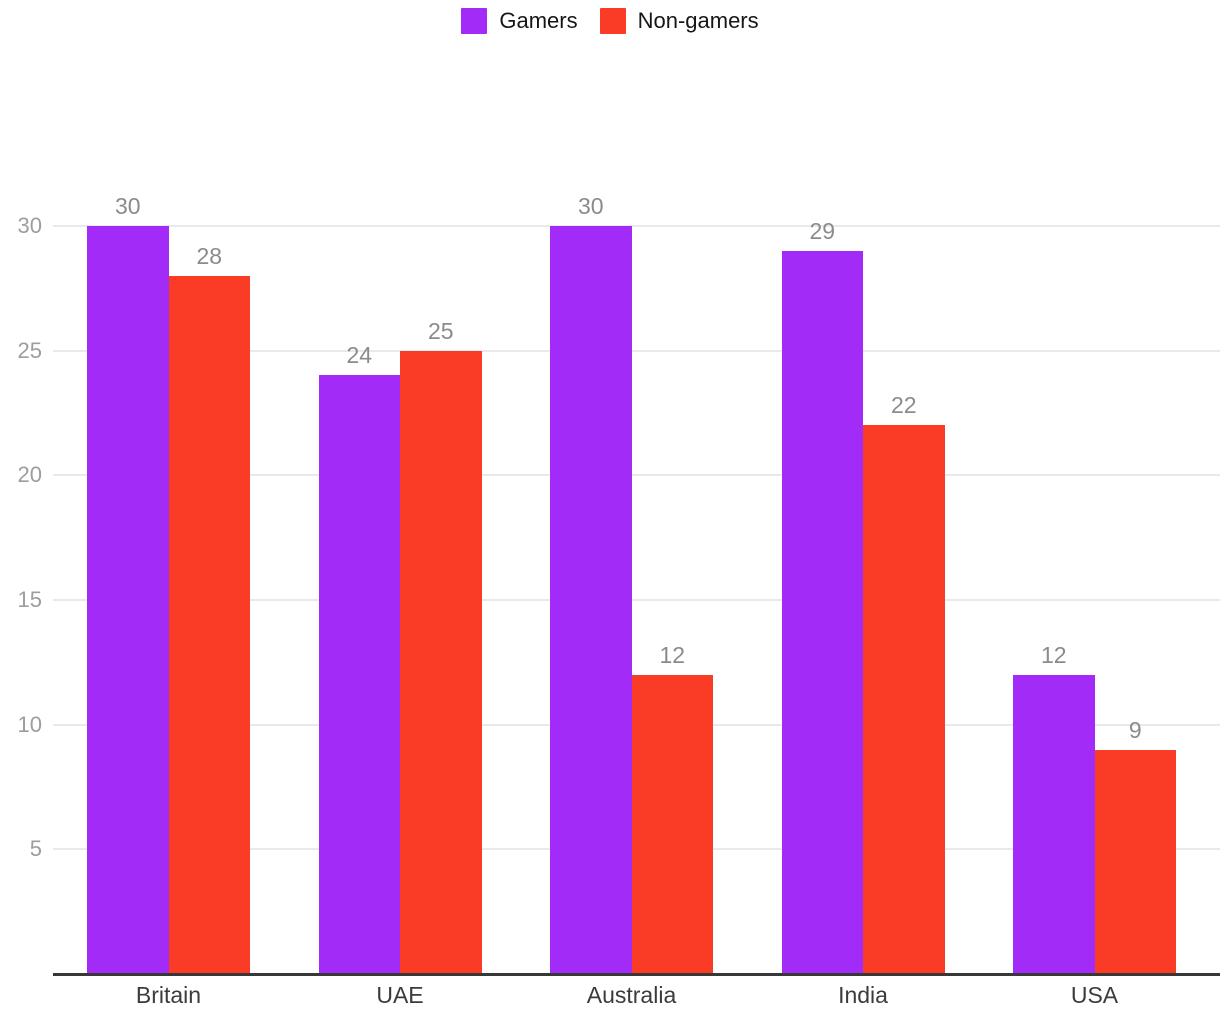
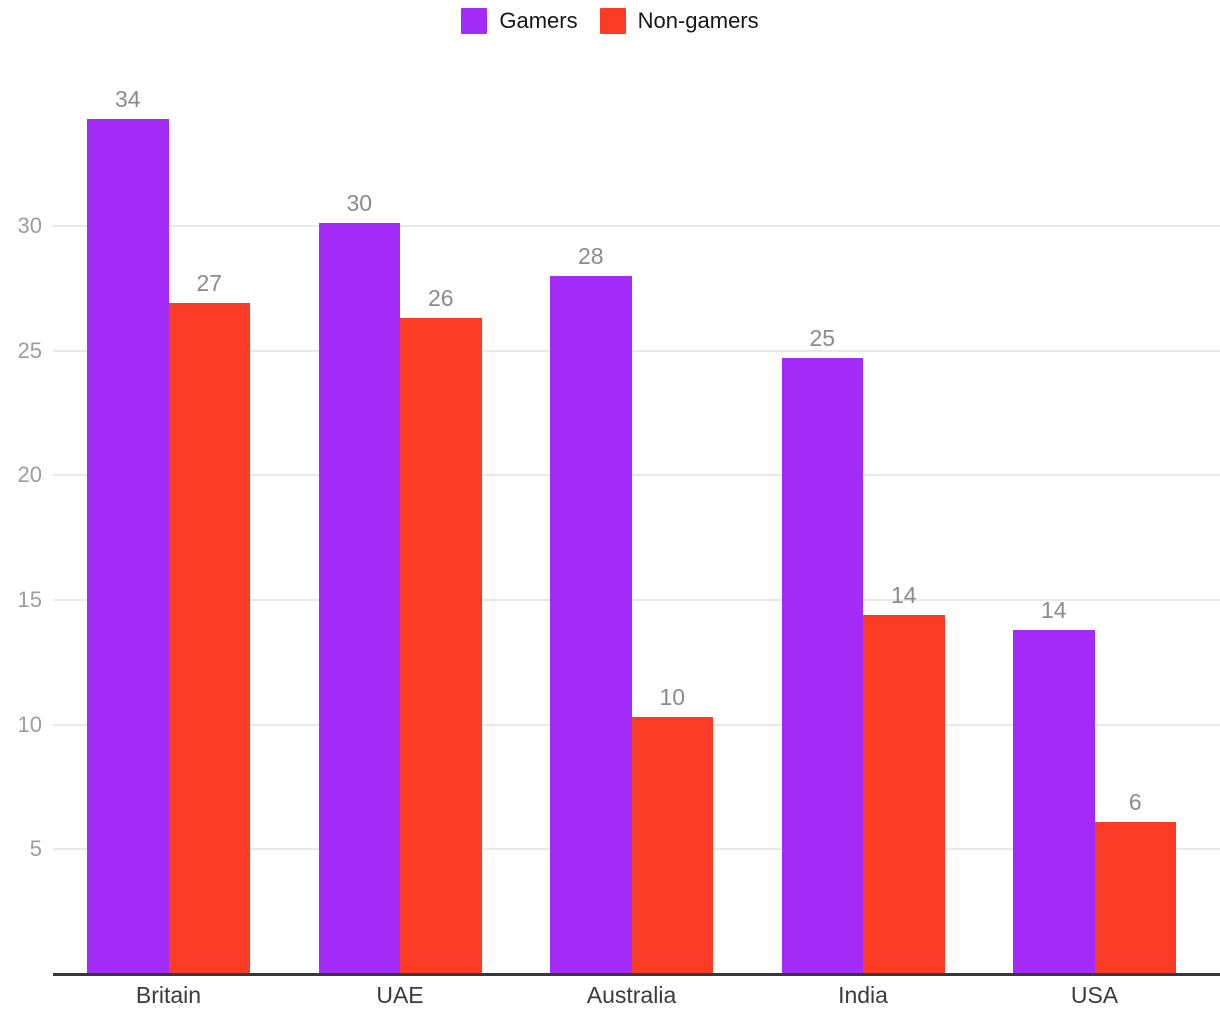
Gamers/Britain: 30 -> 34
Non-gamers/Britain: 28 -> 27
Gamers/UAE: 24 -> 30
Non-gamers/UAE: 25 -> 26
Gamers/Australia: 30 -> 28
Non-gamers/Australia: 12 -> 10
Gamers/India: 29 -> 25
Non-gamers/India: 22 -> 14
Gamers/USA: 12 -> 14
Non-gamers/USA: 9 -> 6
